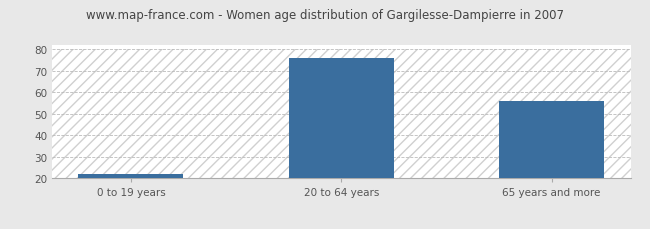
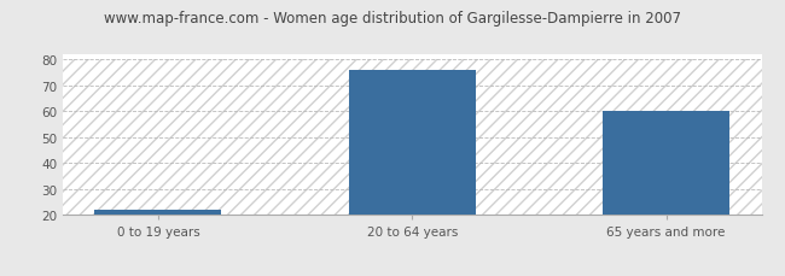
65 years and more: 56 -> 60
